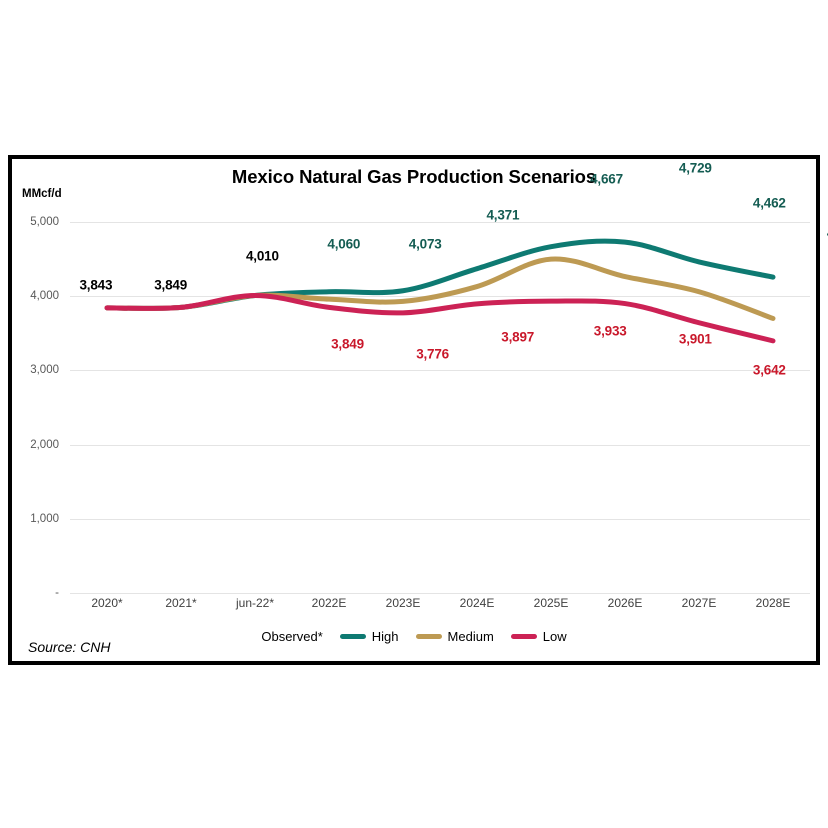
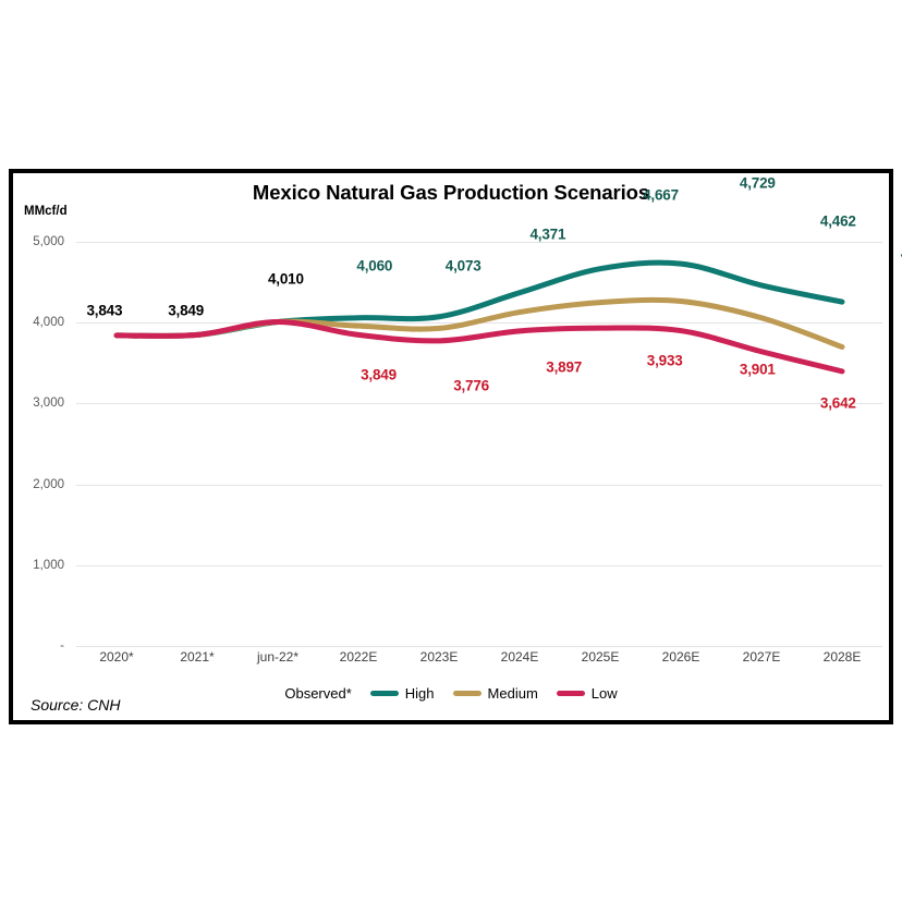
Medium/2025E: 4500 -> 4200
